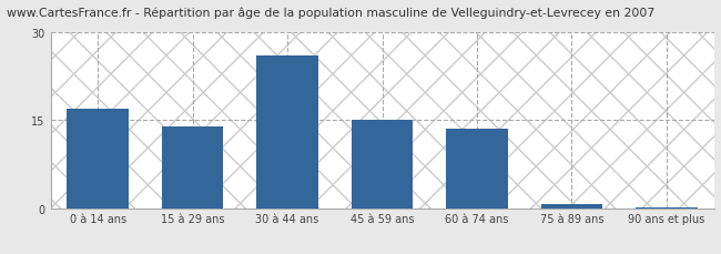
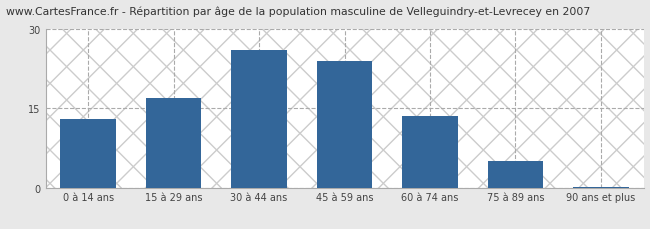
0 à 14 ans: 17.0 -> 13.0
15 à 29 ans: 14.0 -> 17.0
45 à 59 ans: 15.0 -> 24.0
75 à 89 ans: 0.6 -> 5.0
